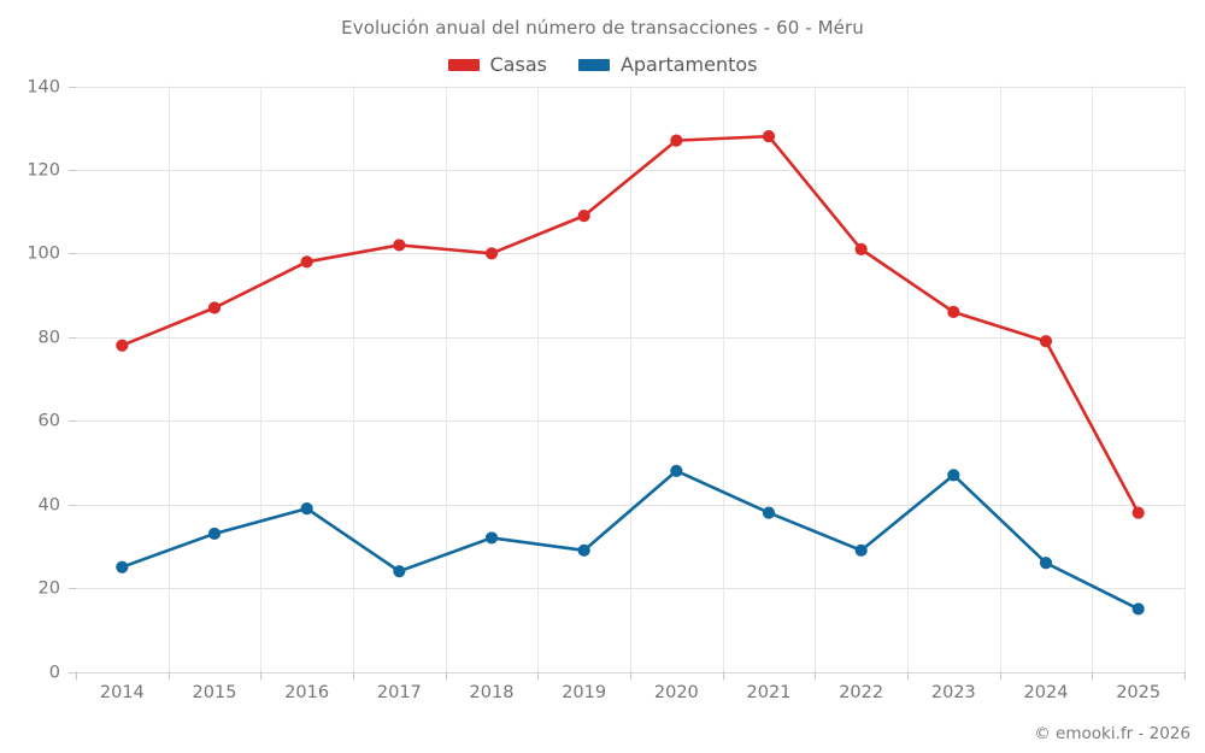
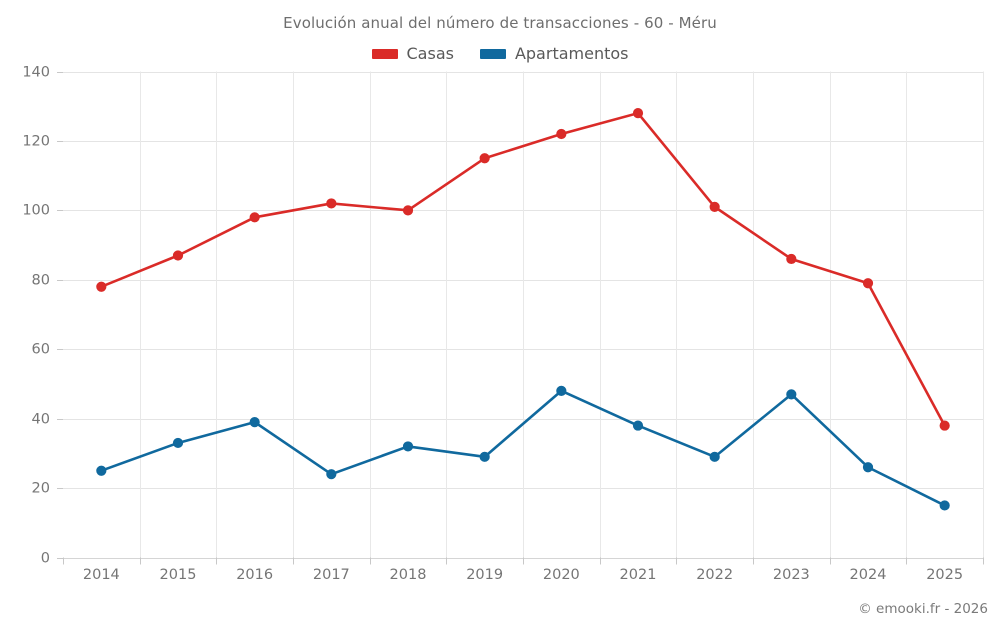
Casas/2019: 109 -> 115
Casas/2020: 127 -> 122
